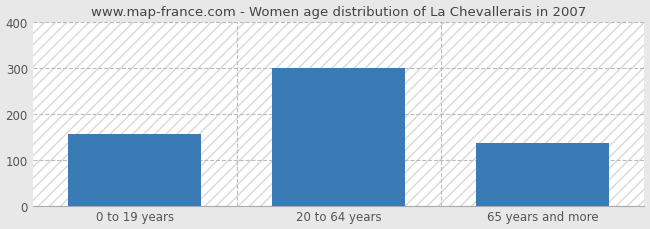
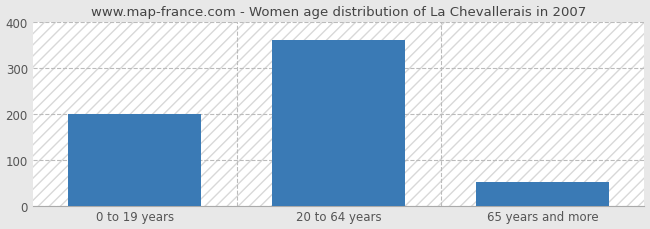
0 to 19 years: 155 -> 200
20 to 64 years: 300 -> 360
65 years and more: 135 -> 52
